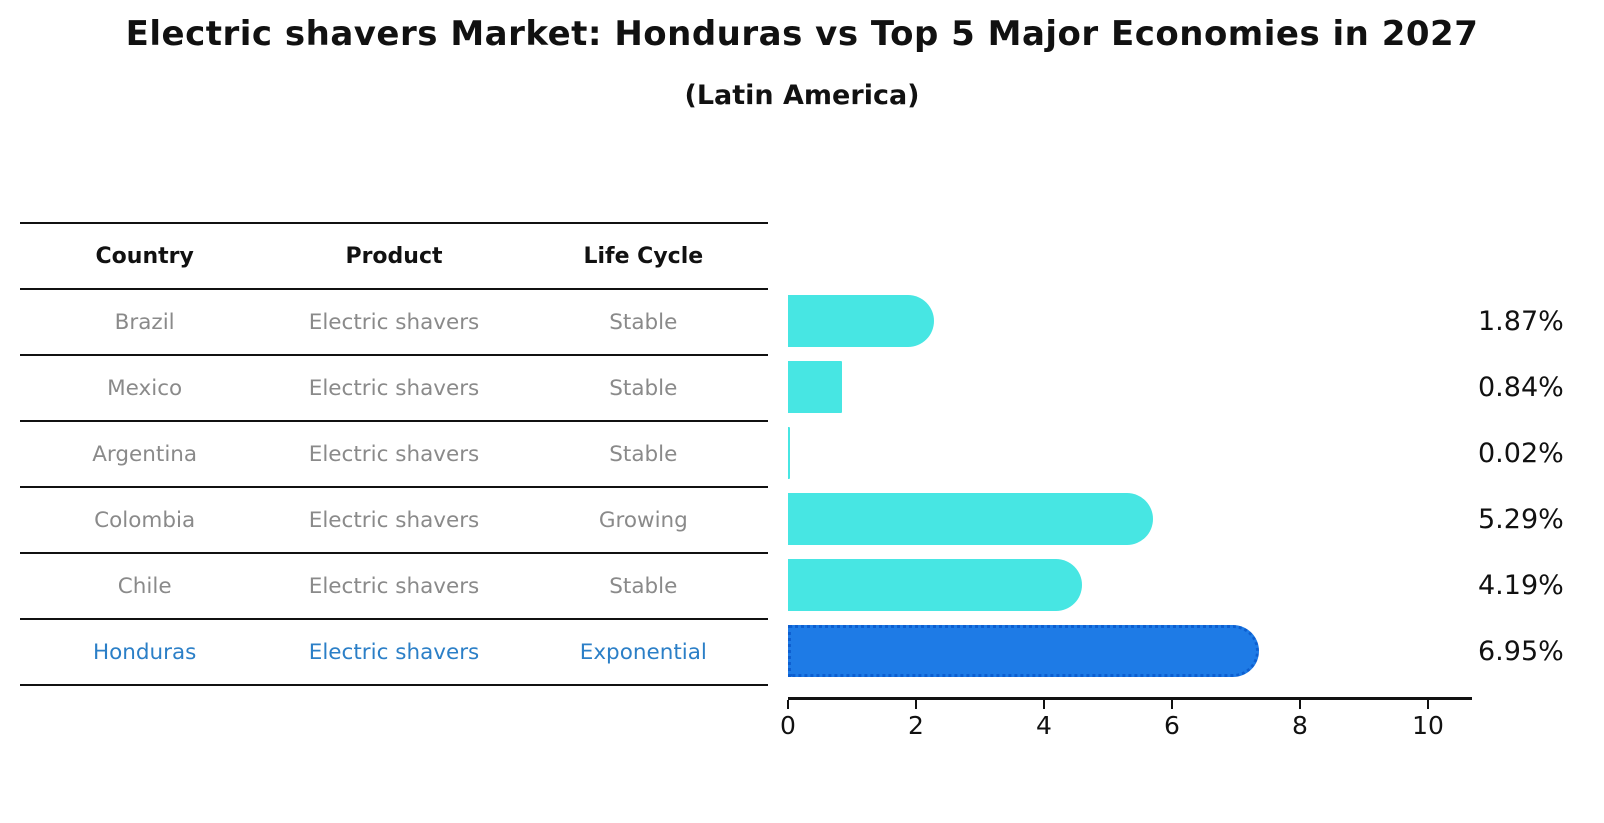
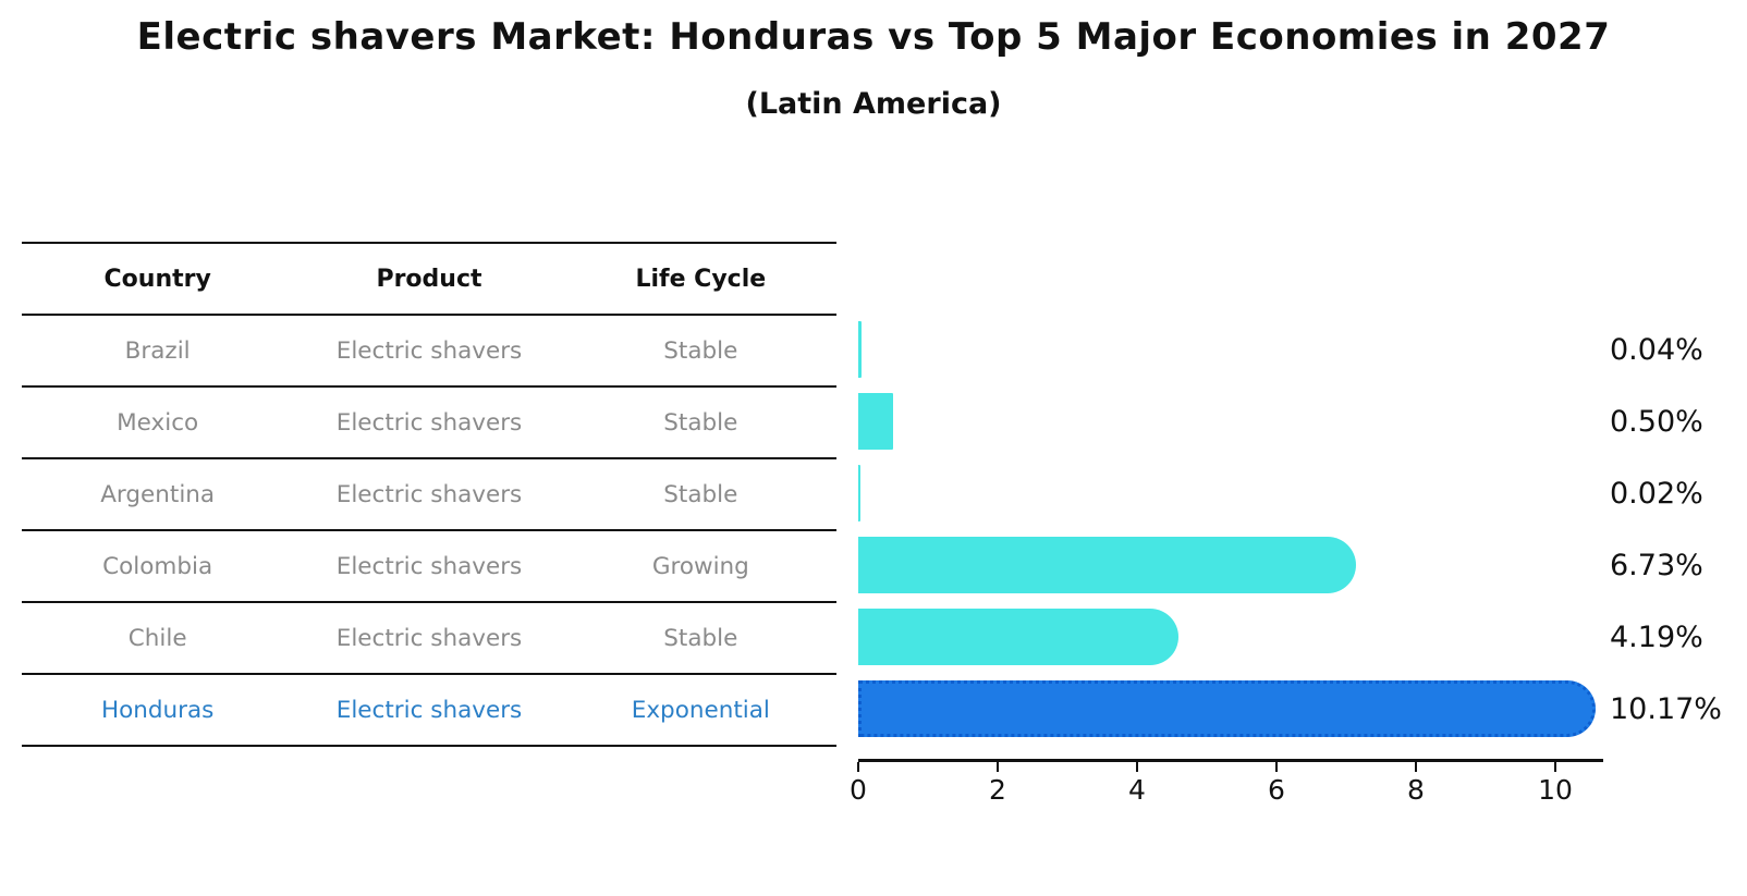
Brazil: 1.87% -> 0.04%
Mexico: 0.84% -> 0.50%
Colombia: 5.29% -> 6.73%
Honduras: 6.95% -> 10.17%
